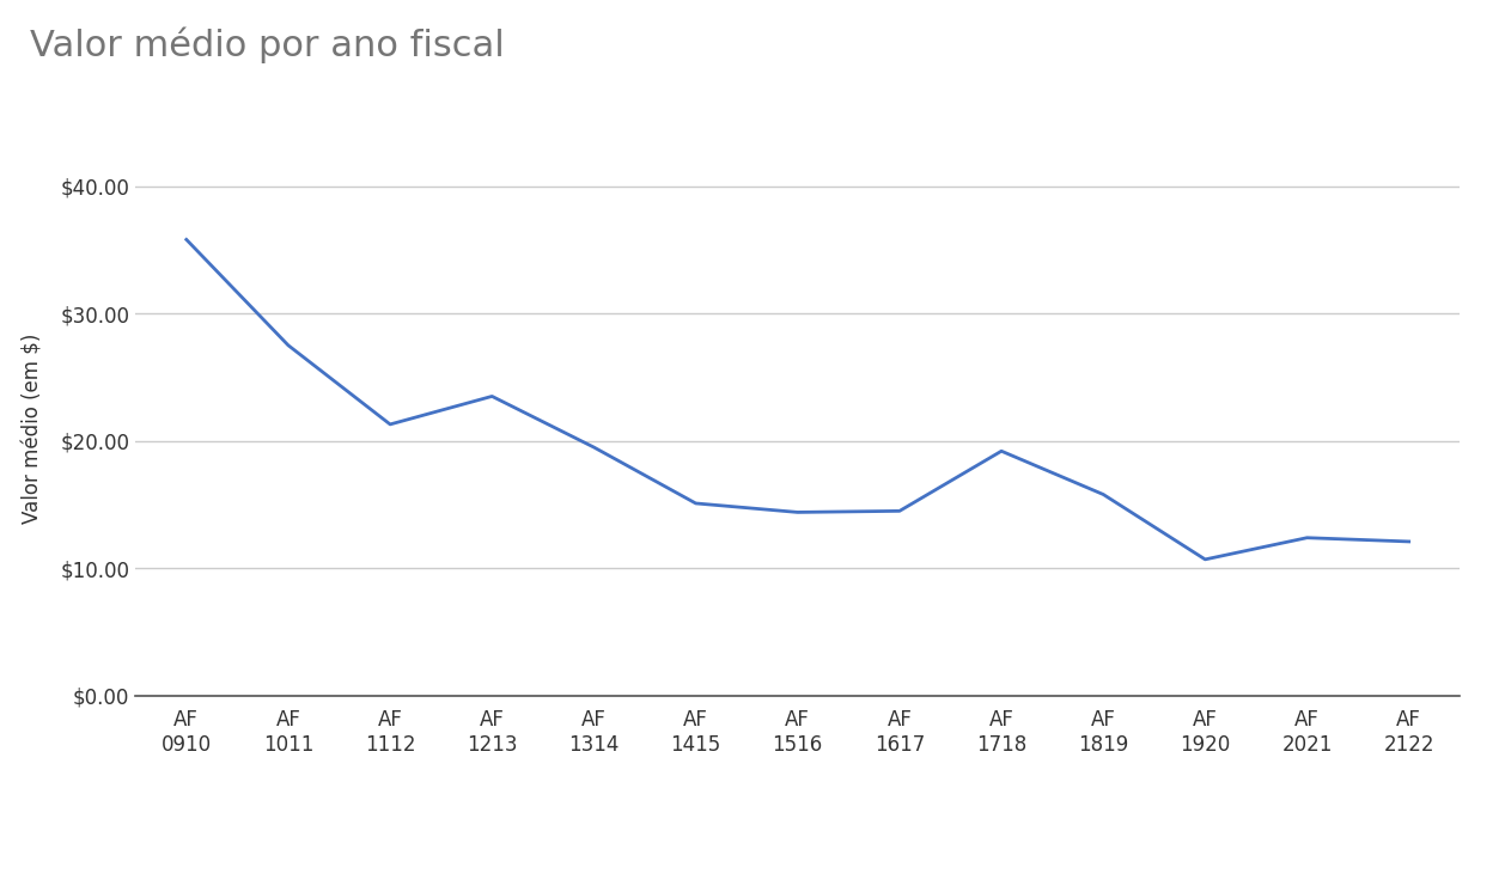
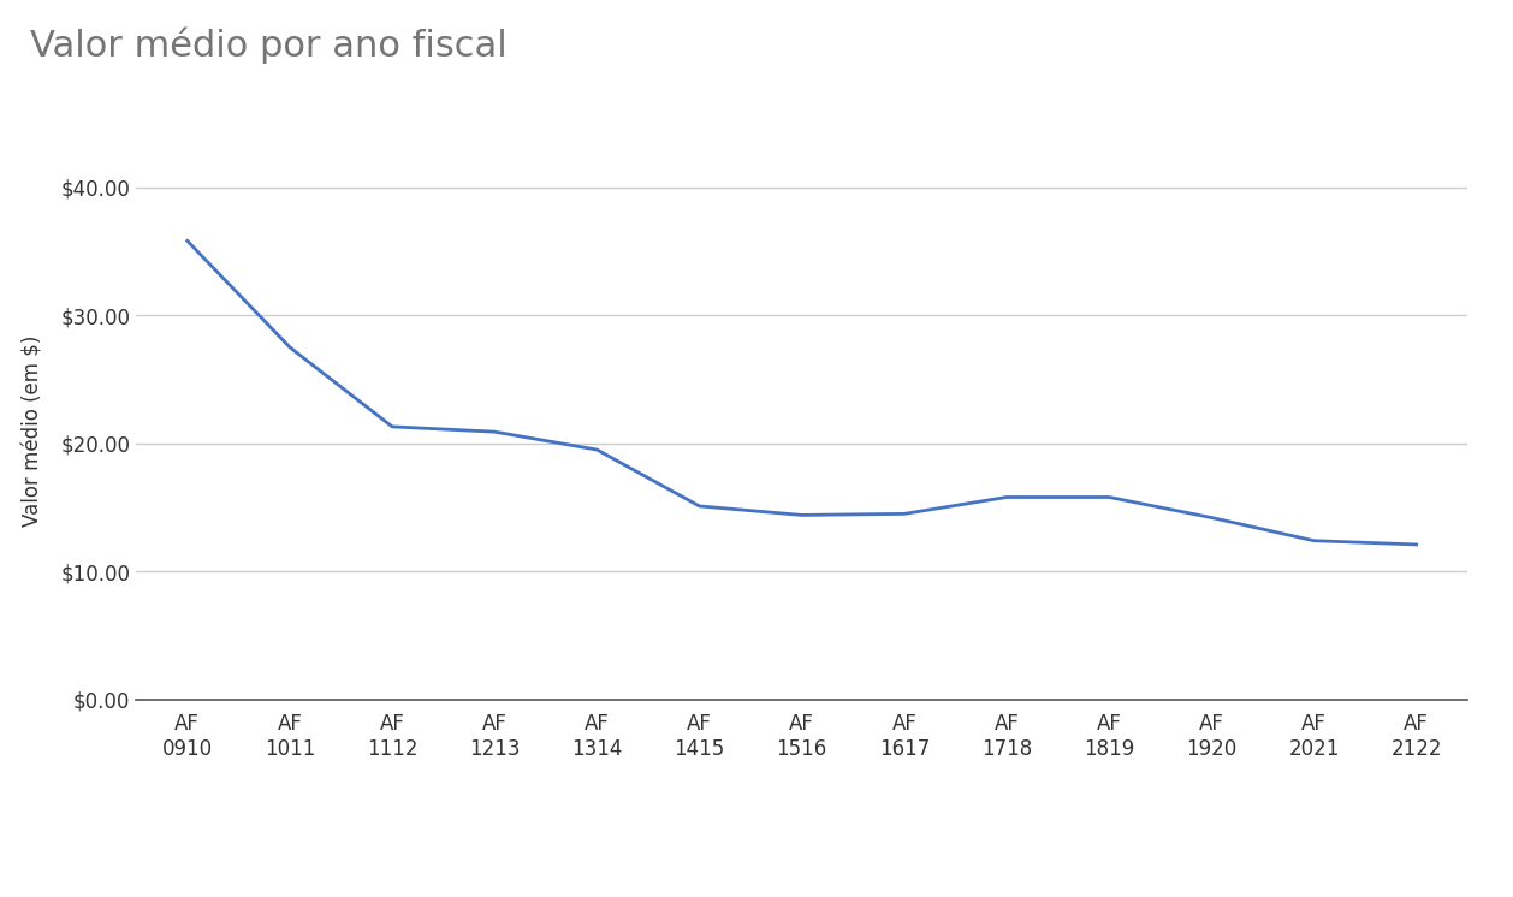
AF 1213: $23.5 -> $20.9
AF 1718: $19.2 -> $15.8
AF 1920: $10.7 -> $14.2
